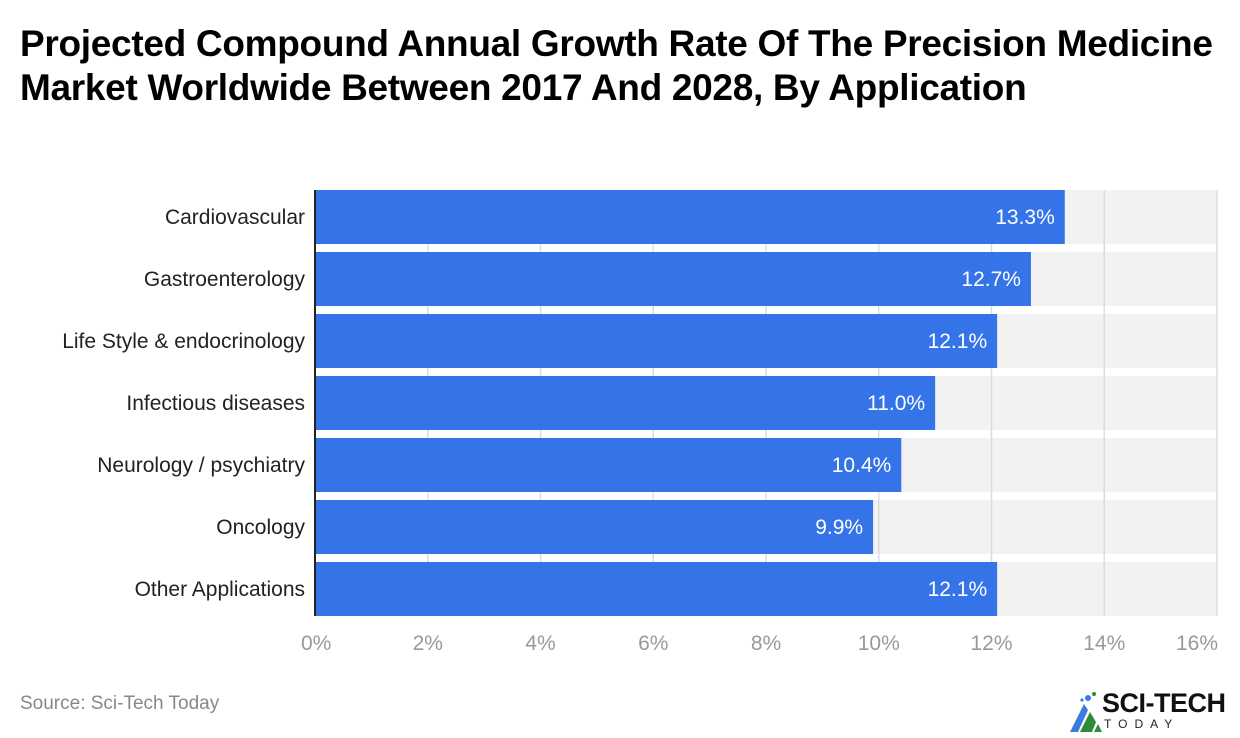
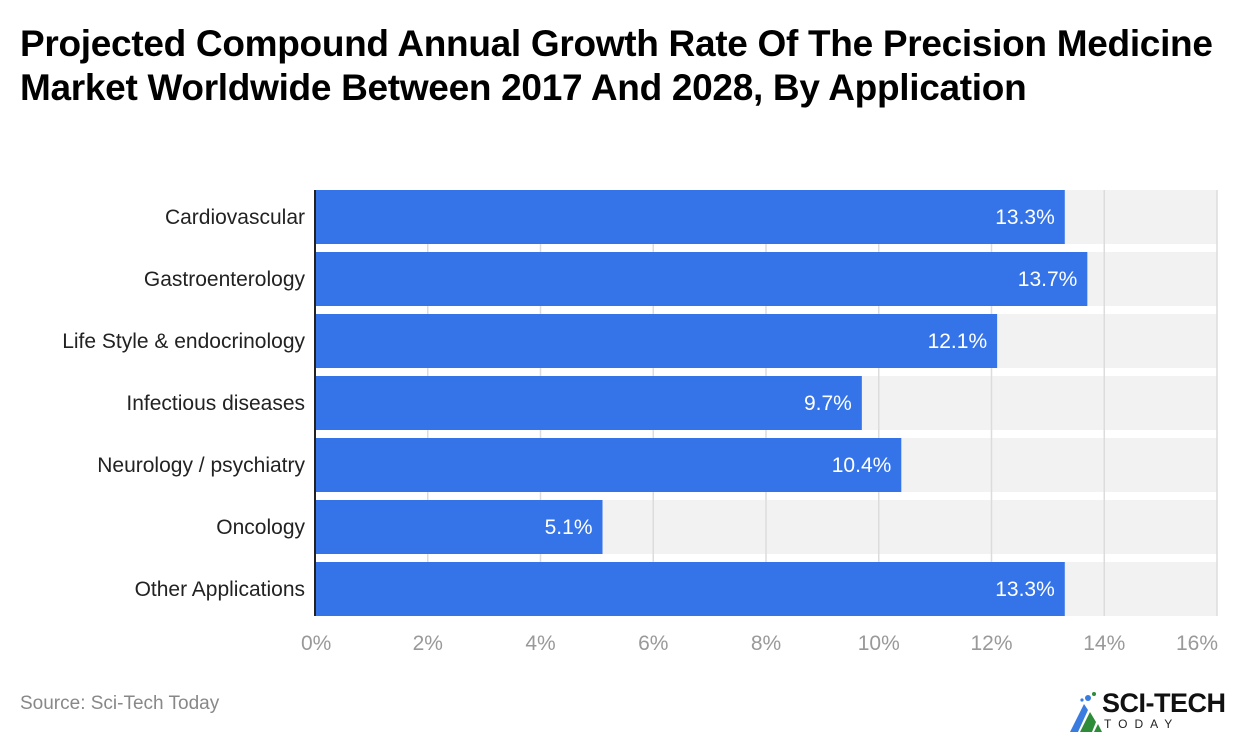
Gastroenterology: 12.7% -> 13.7%
Infectious diseases: 11.0% -> 9.7%
Oncology: 9.9% -> 5.1%
Other Applications: 12.1% -> 13.3%
